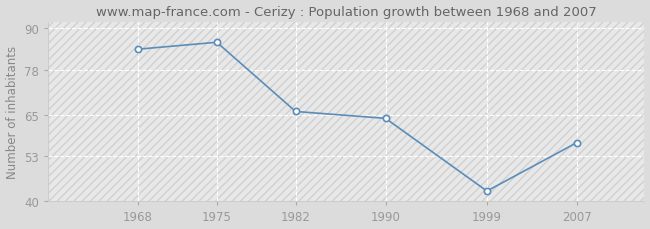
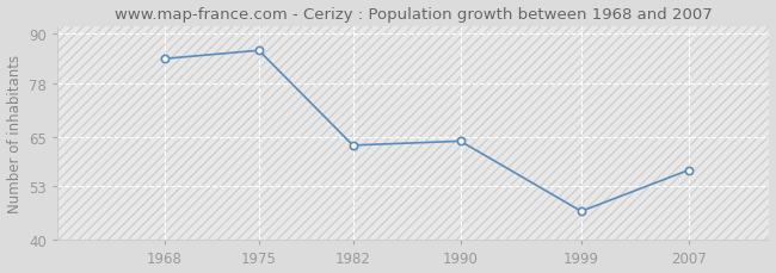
1982: 66 -> 63
1999: 43 -> 47
